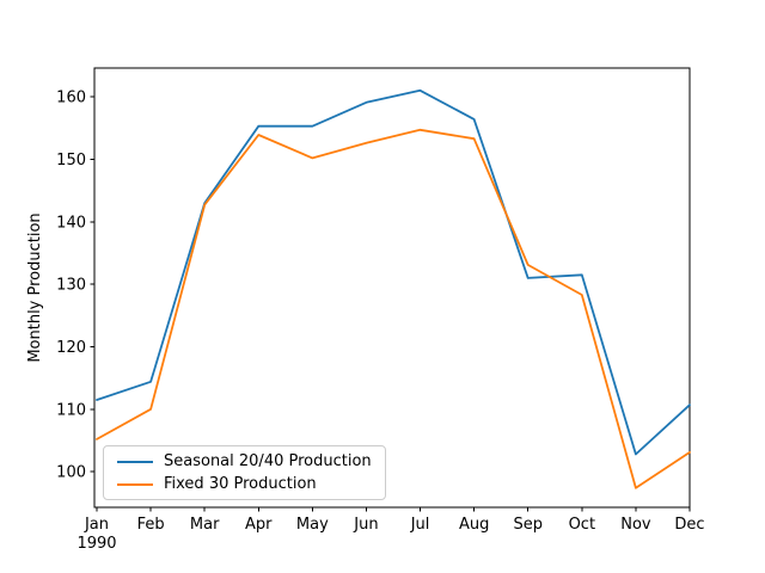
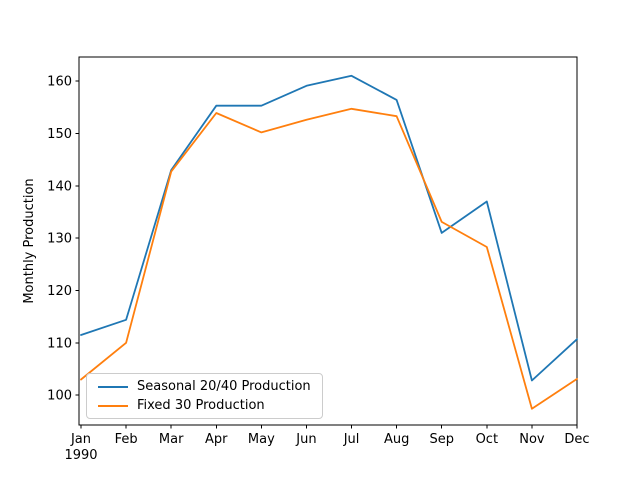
Fixed 30 Production/Jan: 105 -> 103
Seasonal 20/40 Production/Oct: 132 -> 137
